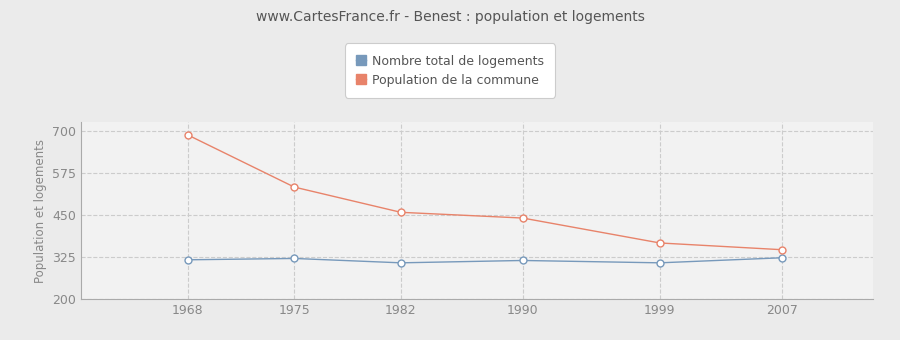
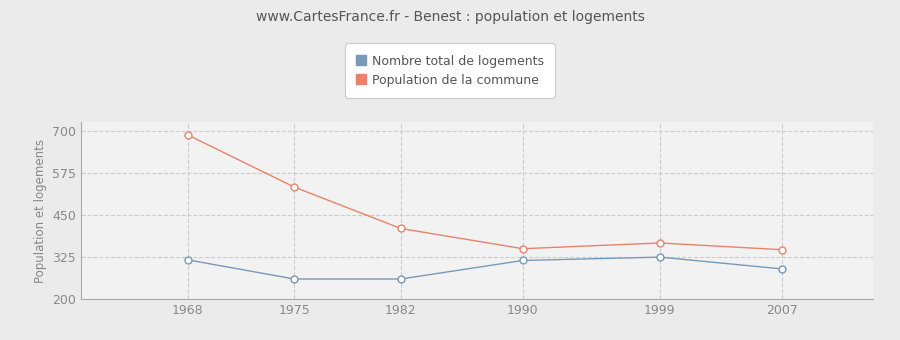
Nombre total de logements/1975: 321 -> 260
Nombre total de logements/1982: 308 -> 260
Population de la commune/1982: 458 -> 410
Population de la commune/1990: 441 -> 350
Nombre total de logements/1999: 308 -> 325
Nombre total de logements/2007: 323 -> 290
